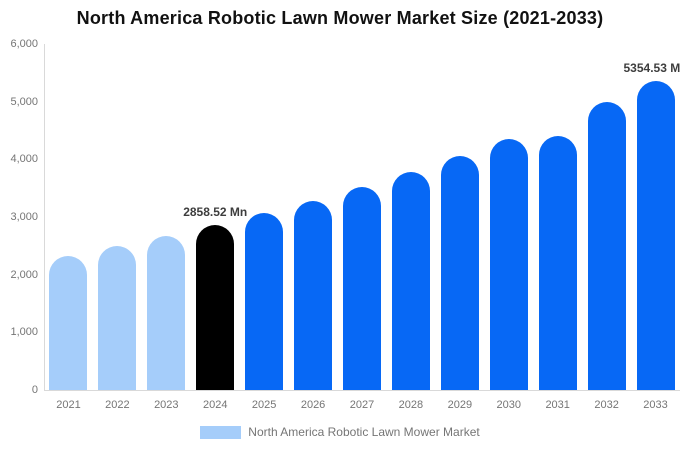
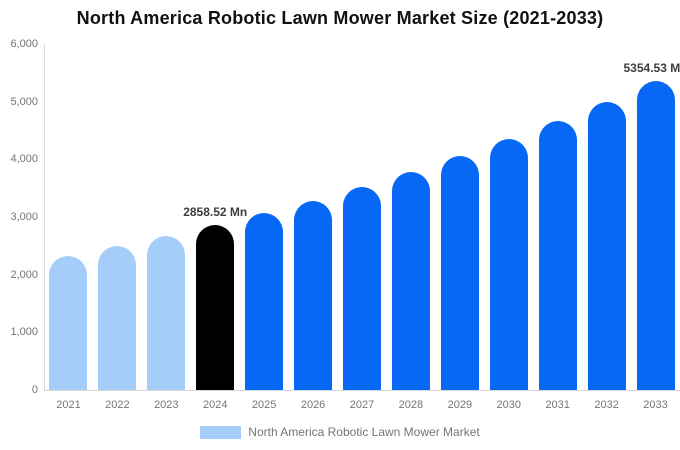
2031: 4400 -> 4700
